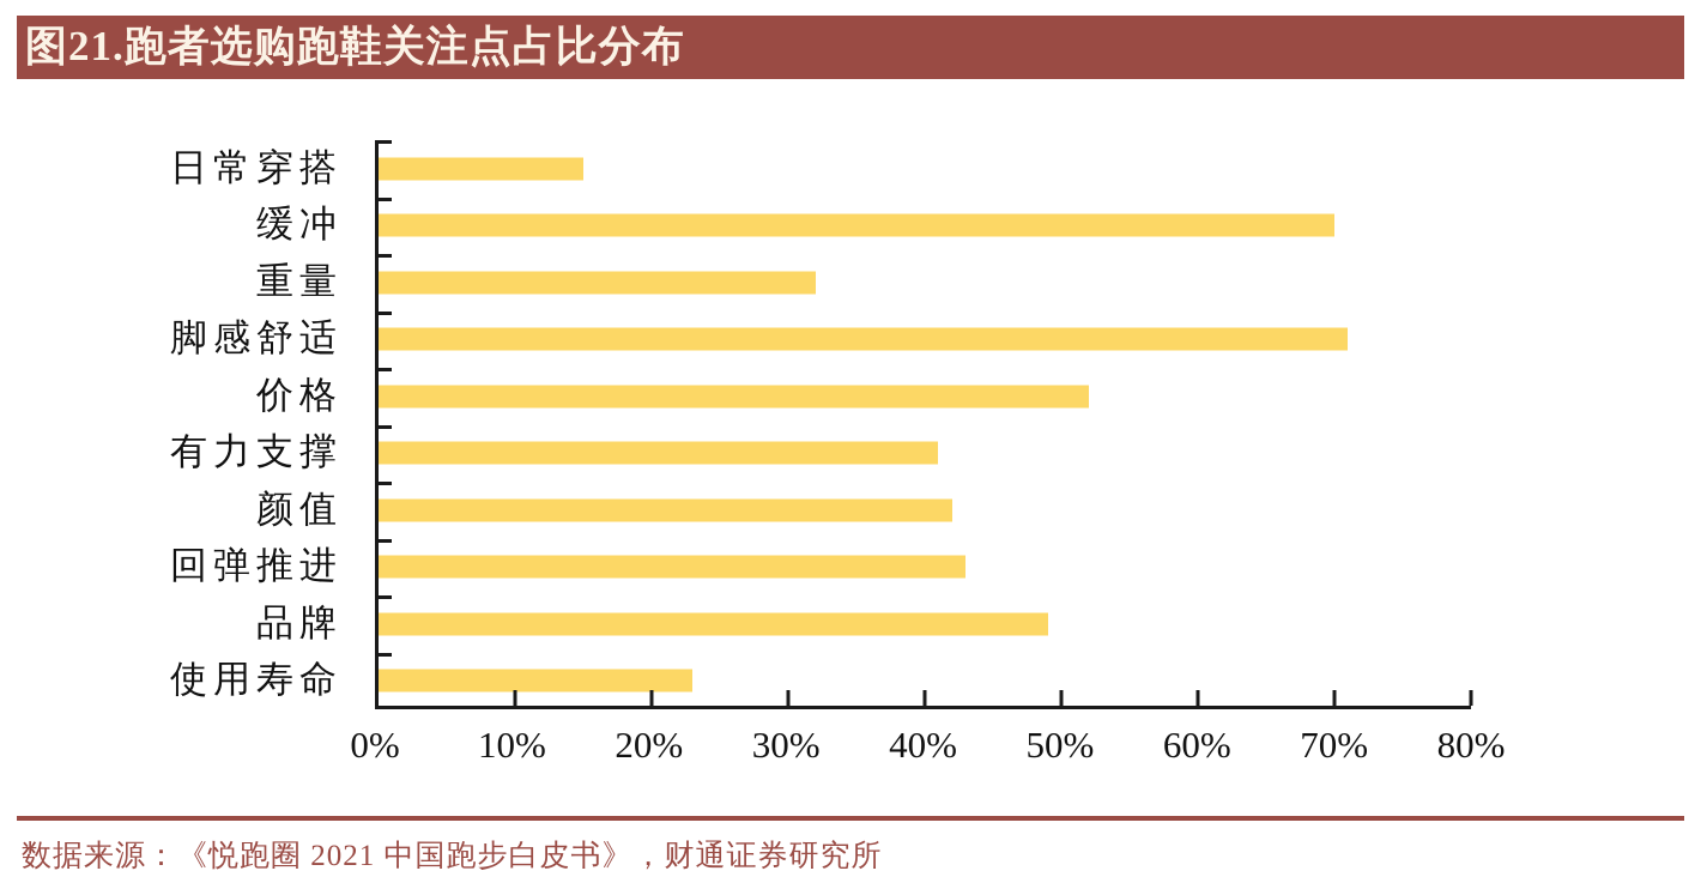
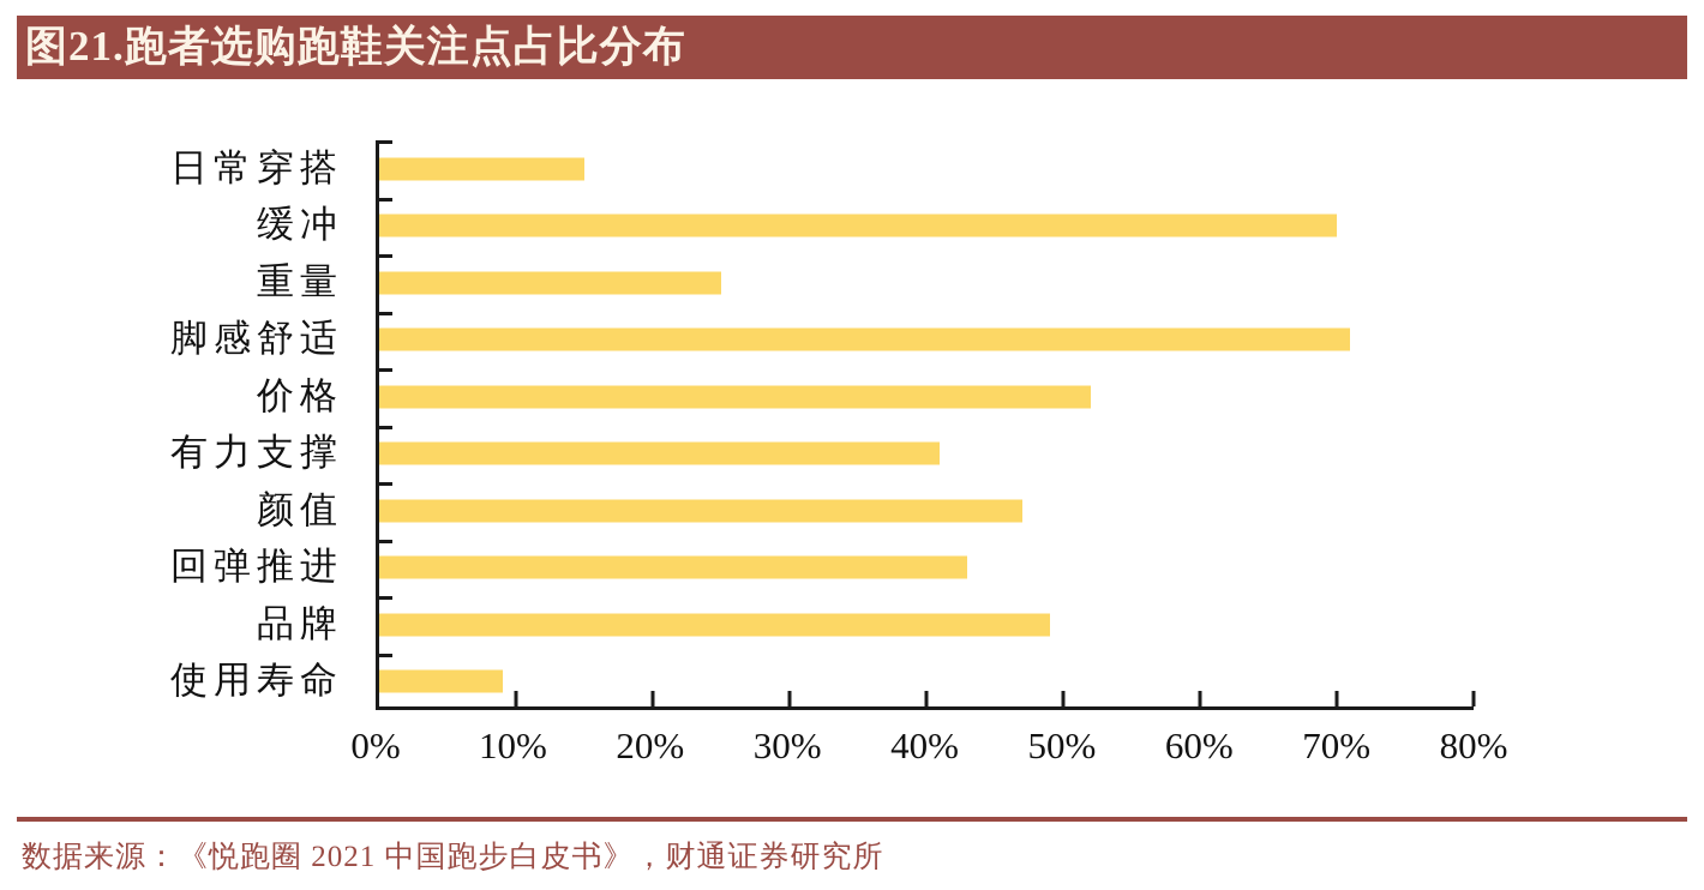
重量: 32% -> 25%
颜值: 42% -> 47%
使用寿命: 23% -> 9%
